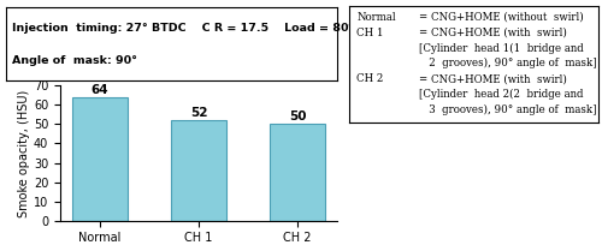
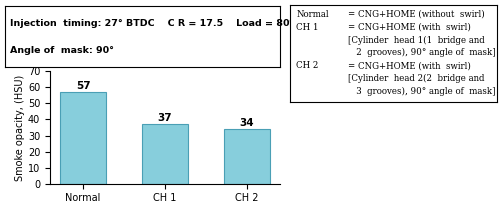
Normal: 64 -> 57
CH 1: 52 -> 37
CH 2: 50 -> 34
